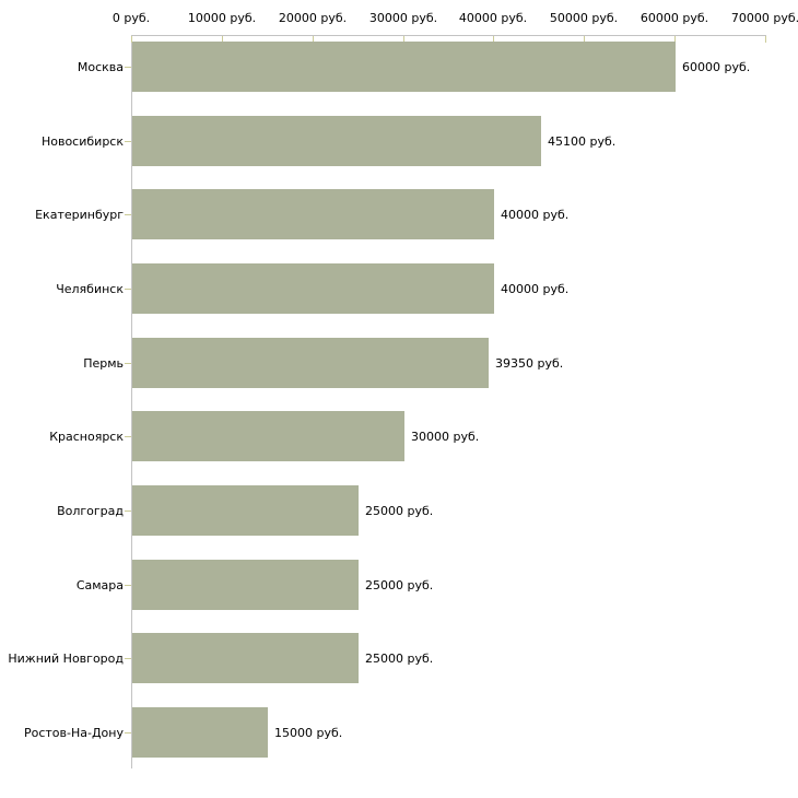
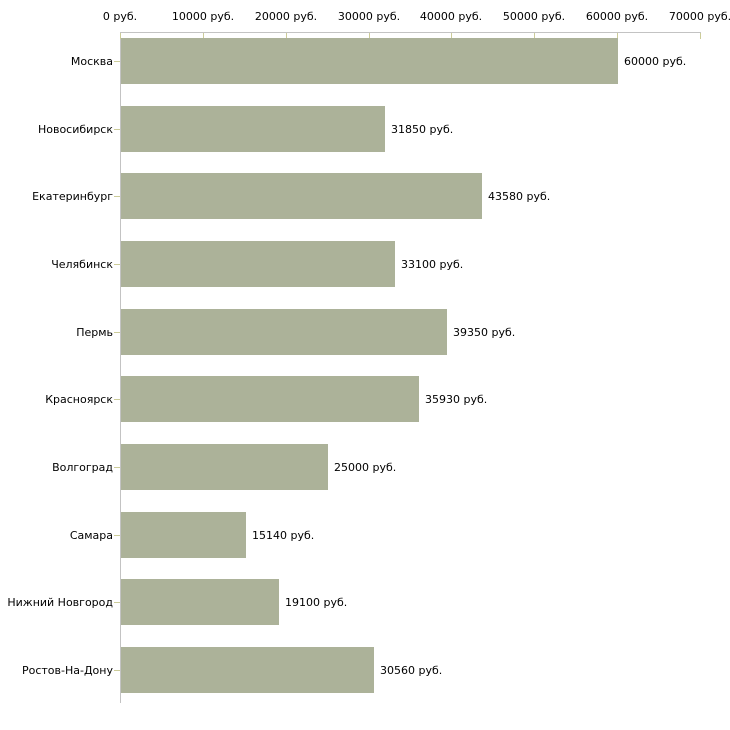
Новосибирск: 45100 -> 31850
Екатеринбург: 40000 -> 43580
Челябинск: 40000 -> 33100
Красноярск: 30000 -> 35930
Самара: 25000 -> 15140
Нижний Новгород: 25000 -> 19100
Ростов-На-Дону: 15000 -> 30560
